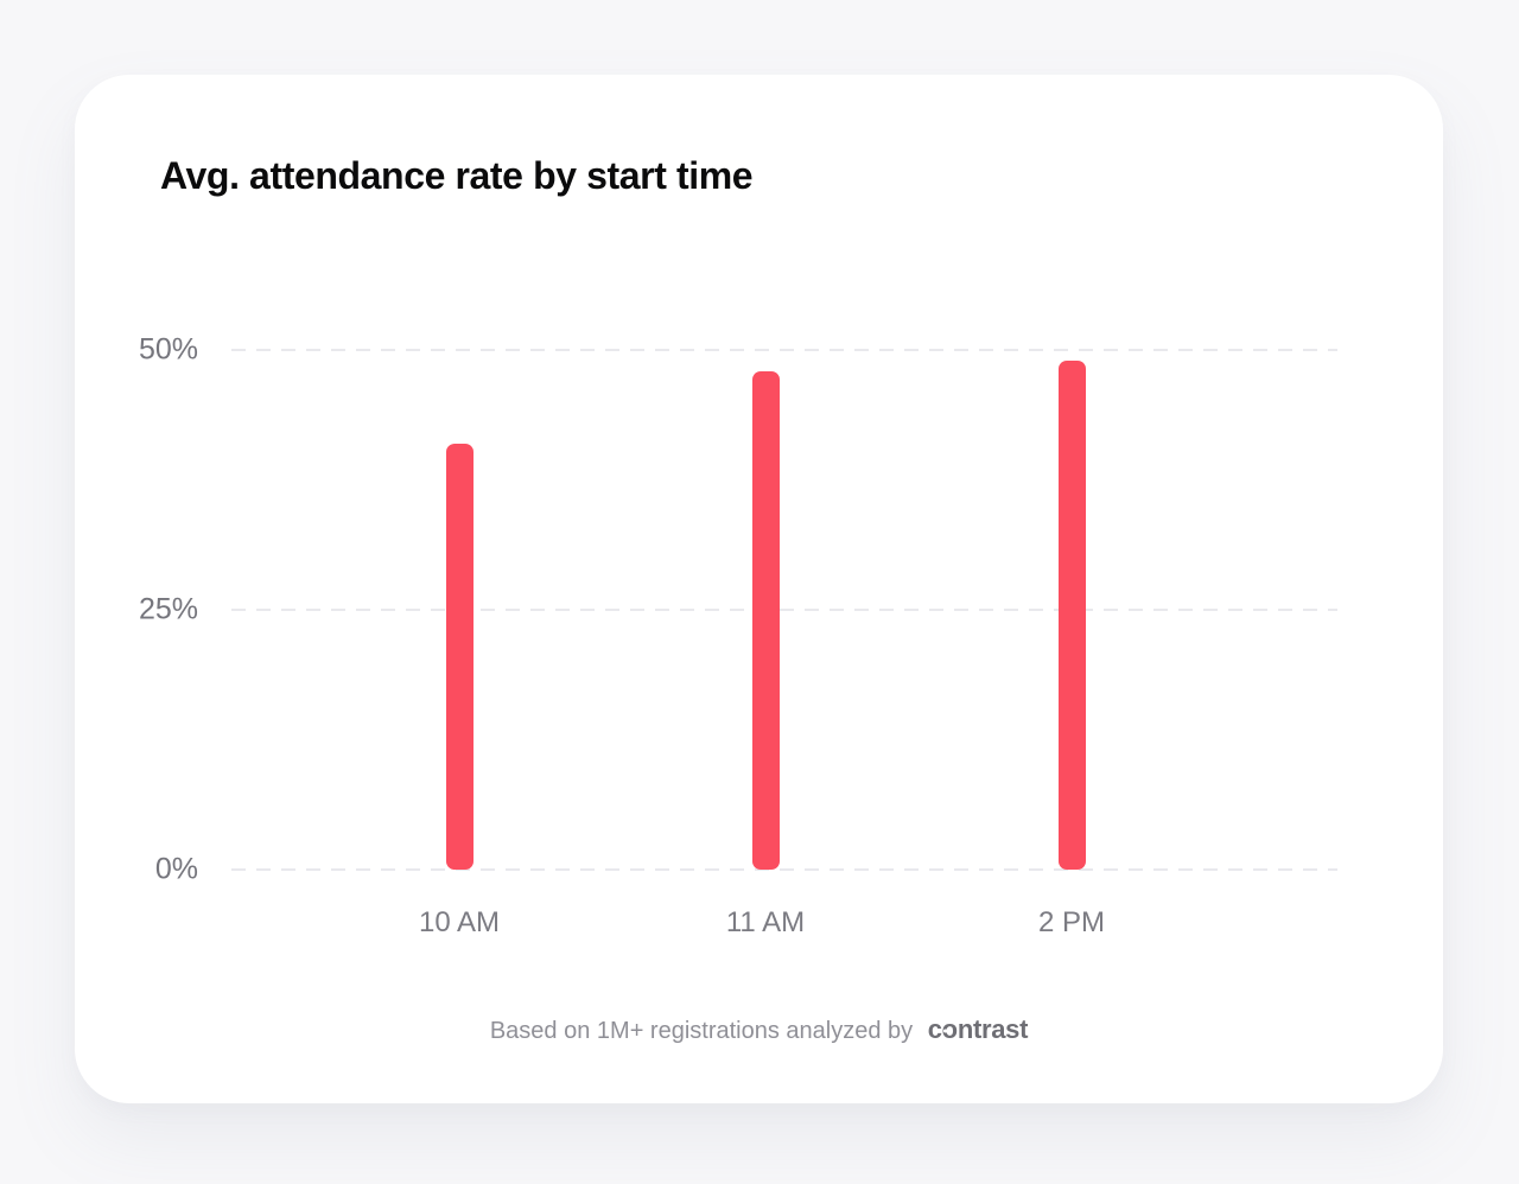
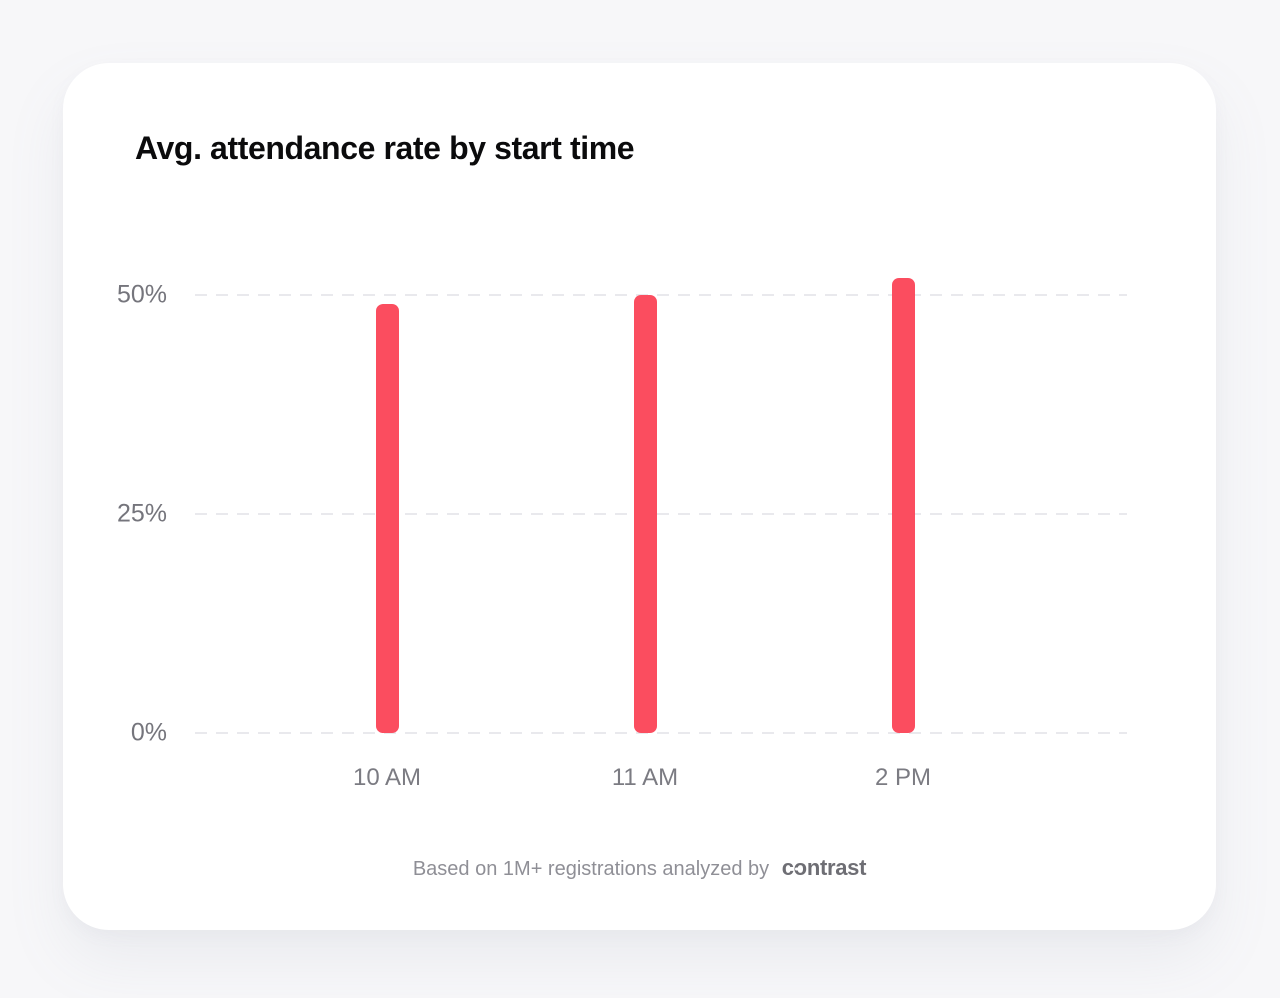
10 AM: 41% -> 49%
11 AM: 48% -> 50%
2 PM: 49% -> 52%
